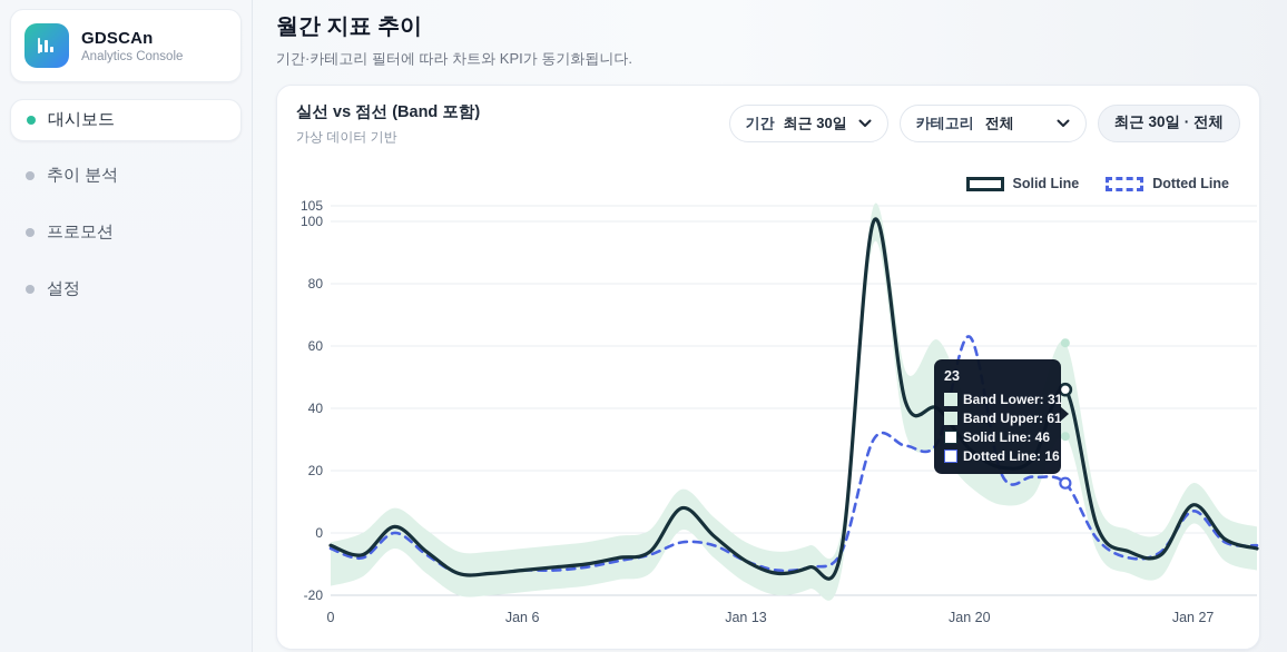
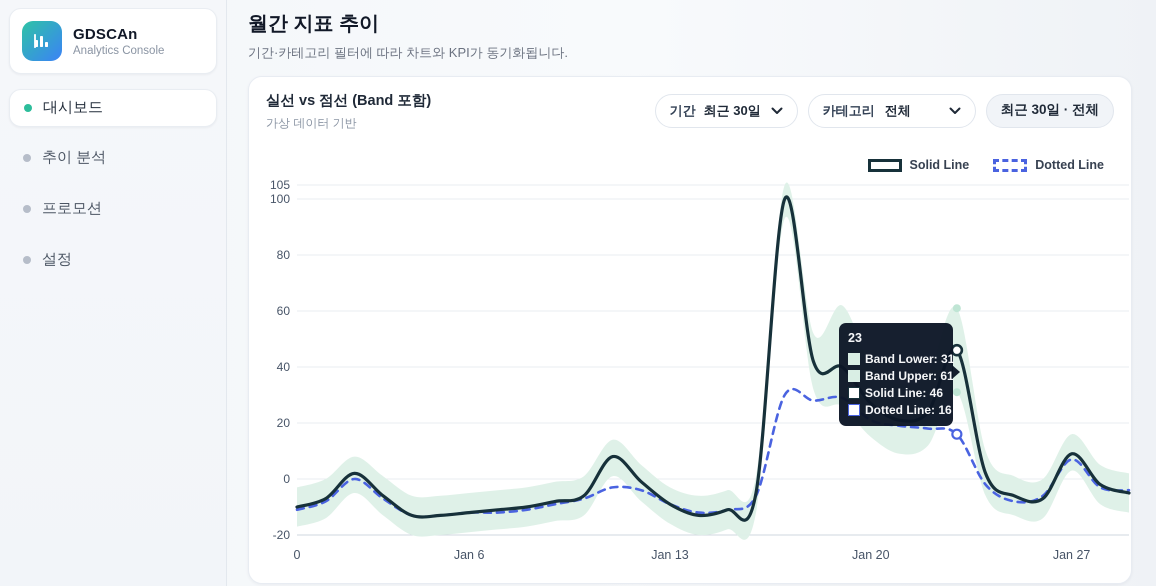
Solid Line/0: -4 -> -10
Dotted Line/0: -5 -> -11
Dotted Line/20: 63 -> 21
